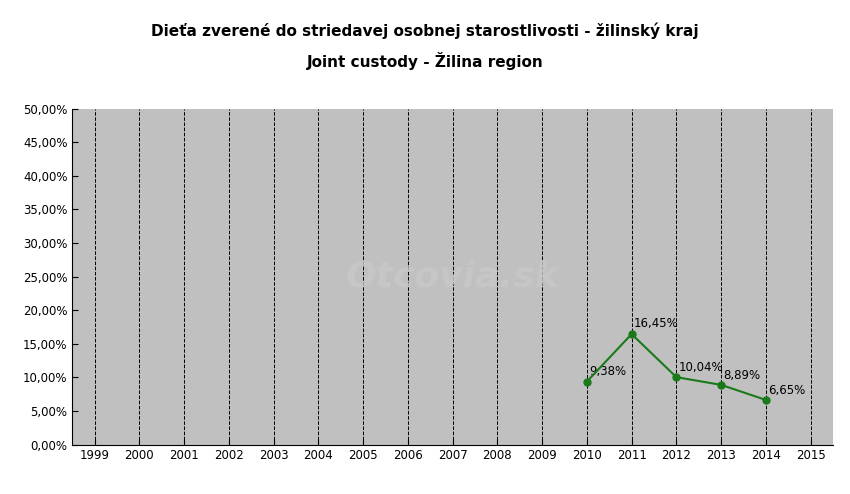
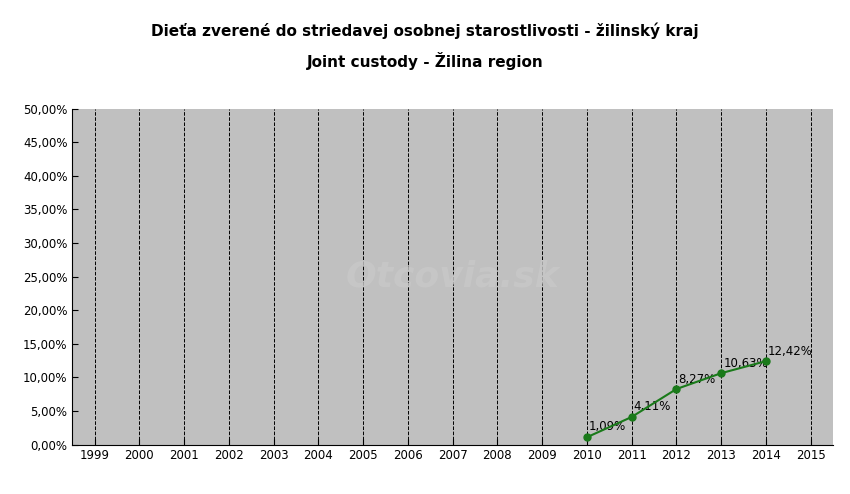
2010: 9,38% -> 1,09%
2011: 16,45% -> 4,11%
2012: 10,04% -> 8,27%
2013: 8,89% -> 10,63%
2014: 6,65% -> 12,42%
